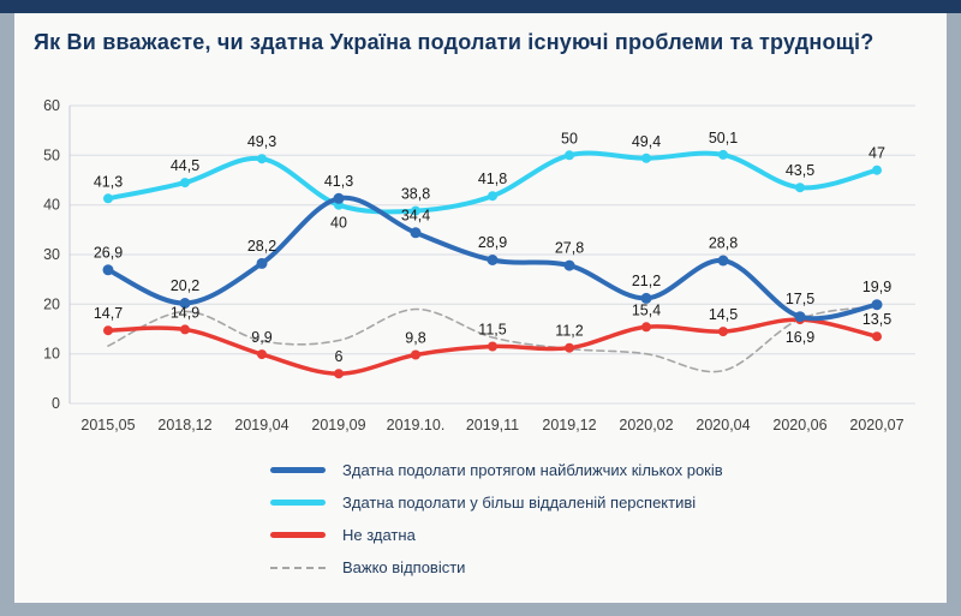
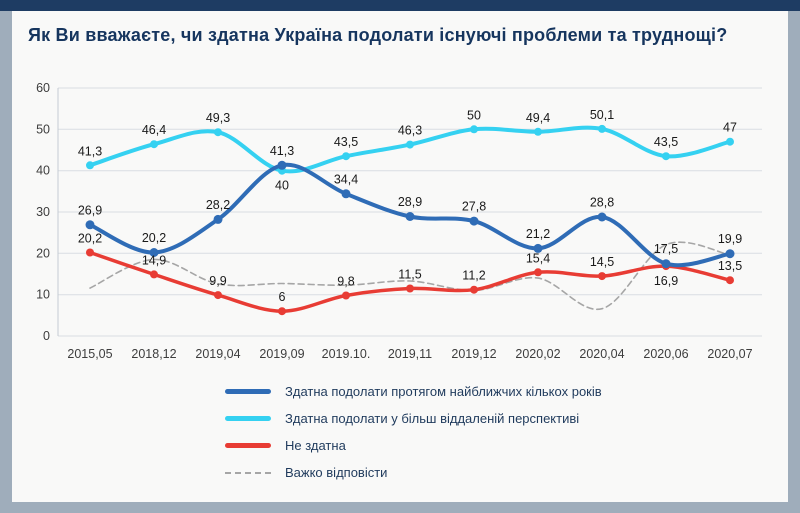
Не здатна/2015,05: 14,7 -> 20,2
Здатна подолати у більш віддаленій перспективі/2018,12: 44,5 -> 46,4
Здатна подолати у більш віддаленій перспективі/2019.10.: 38,8 -> 43,5
Важко відповісти/2019.10.: 19 -> 12
Здатна подолати у більш віддаленій перспективі/2019,11: 41,8 -> 46,3
Важко відповісти/2020,02: 10 -> 14
Важко відповісти/2020,06: 17 -> 22
